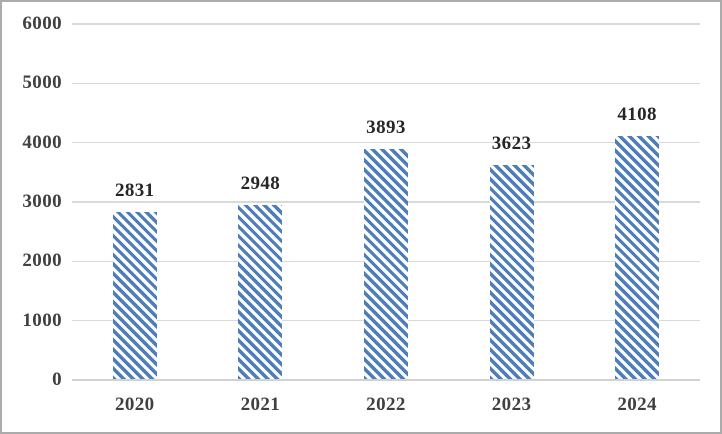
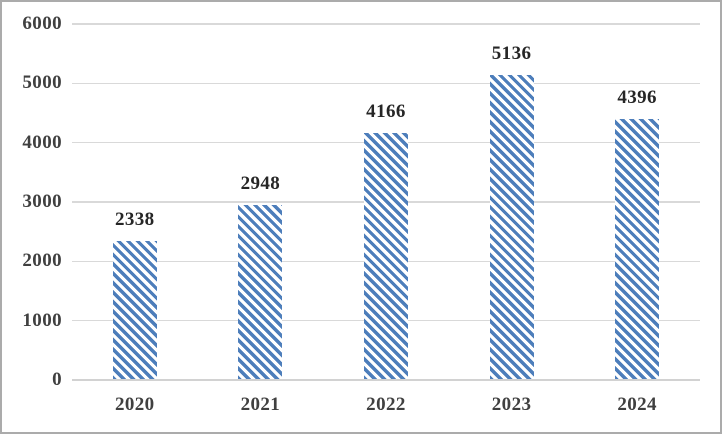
2020: 2831 -> 2338
2022: 3893 -> 4166
2023: 3623 -> 5136
2024: 4108 -> 4396
